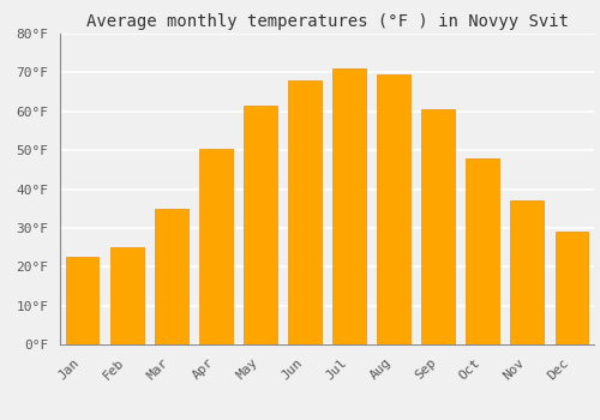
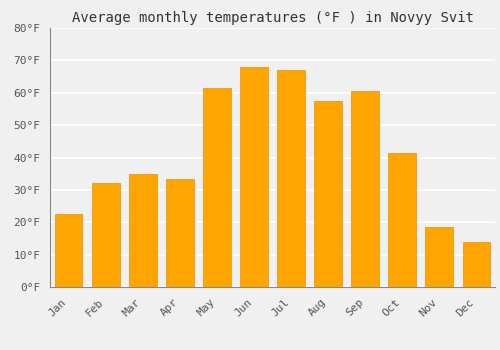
Feb: 25.0°F -> 32.0°F
Apr: 50.5°F -> 33.5°F
Jul: 71.0°F -> 67.0°F
Aug: 69.5°F -> 57.5°F
Oct: 48.0°F -> 41.5°F
Nov: 37.0°F -> 18.5°F
Dec: 29.0°F -> 14.0°F
